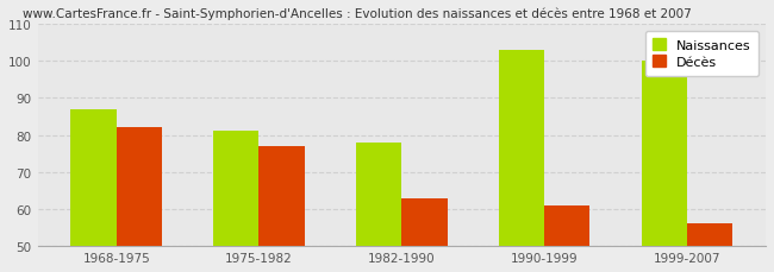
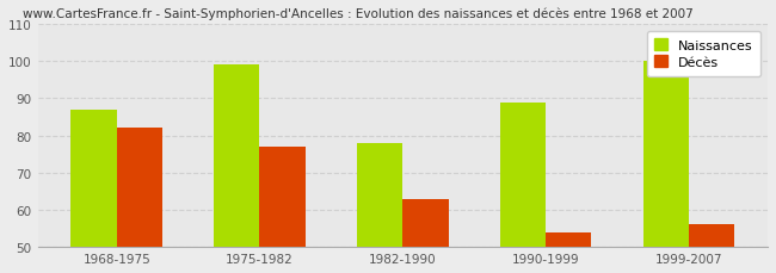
Naissances/1975-1982: 81 -> 99
Naissances/1990-1999: 103 -> 89
Décès/1990-1999: 61 -> 54
